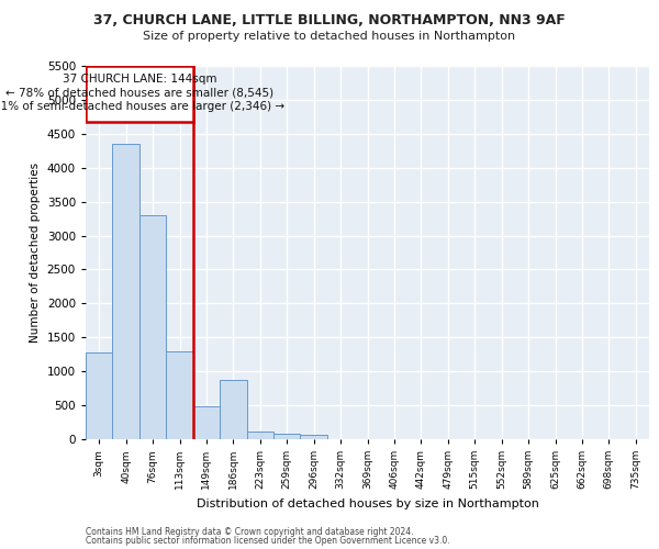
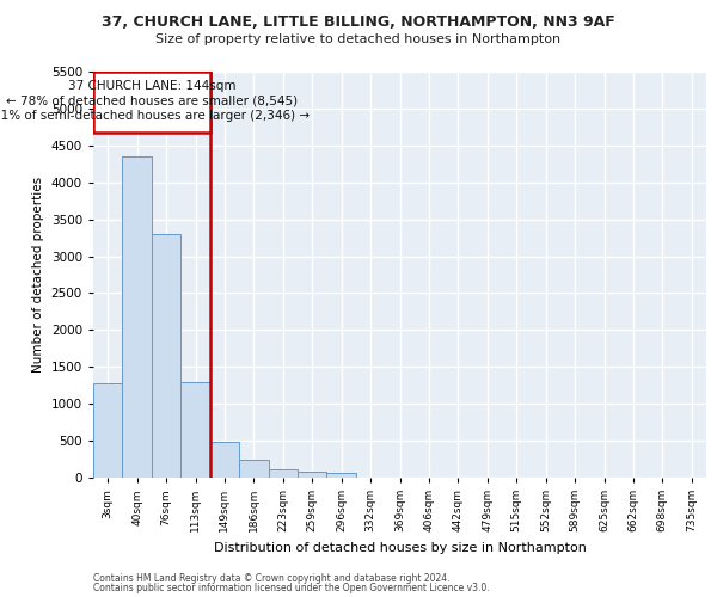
186sqm: 880 -> 240
